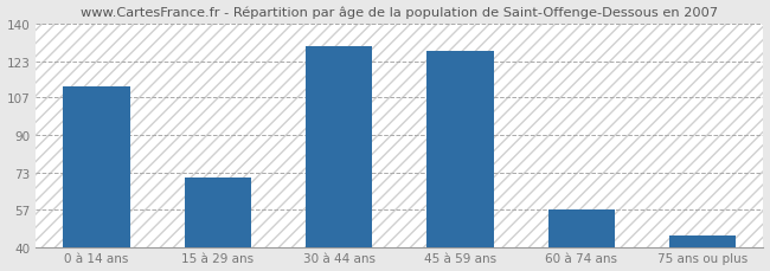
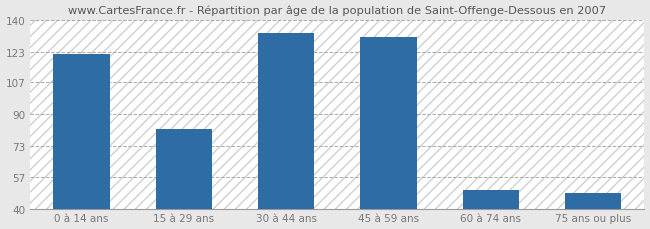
0 à 14 ans: 112 -> 122
15 à 29 ans: 71 -> 82
30 à 44 ans: 130 -> 133
45 à 59 ans: 128 -> 131
60 à 74 ans: 57 -> 50
75 ans ou plus: 45 -> 48
